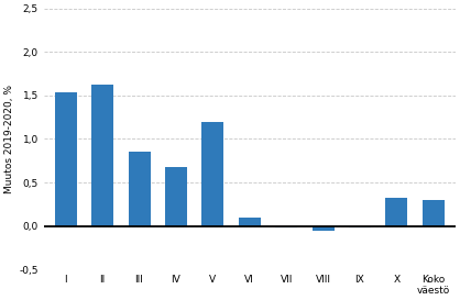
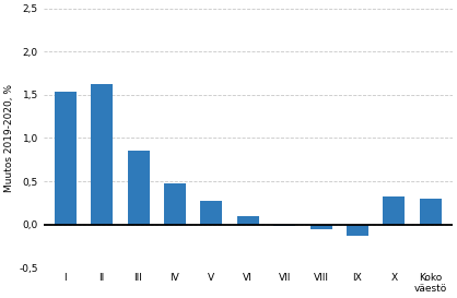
IV: 0,68 -> 0,48
V: 1,20 -> 0,27
IX: -0,02 -> -0,13
